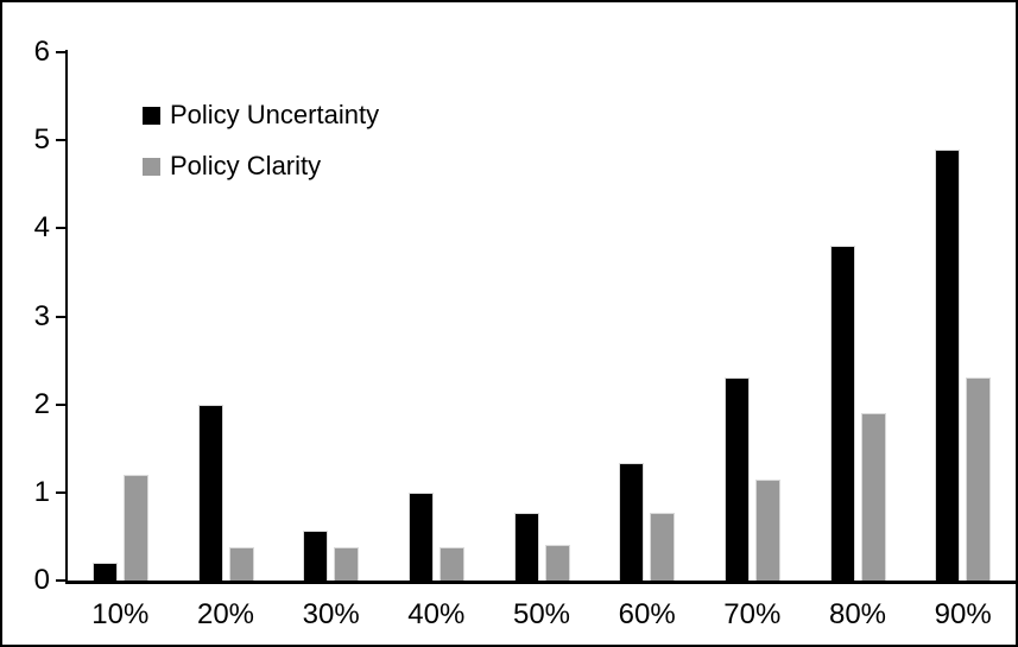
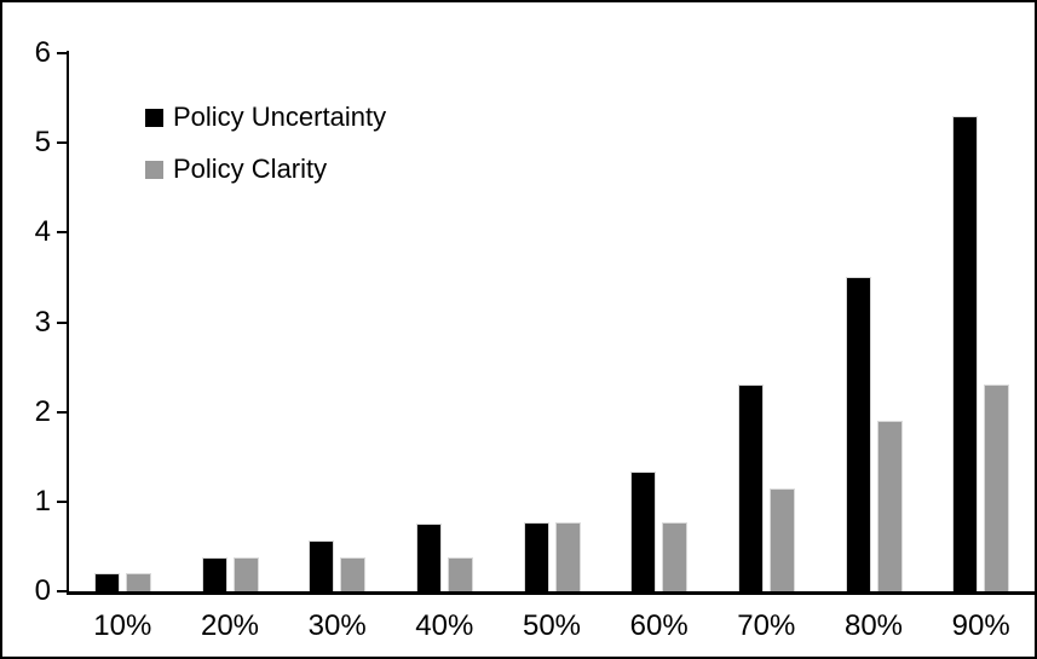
Policy Clarity/10%: 1.2 -> 0.2
Policy Uncertainty/20%: 2.0 -> 0.4
Policy Uncertainty/40%: 1.0 -> 0.8
Policy Clarity/50%: 0.4 -> 0.8
Policy Uncertainty/80%: 3.8 -> 3.5
Policy Uncertainty/90%: 4.9 -> 5.3
